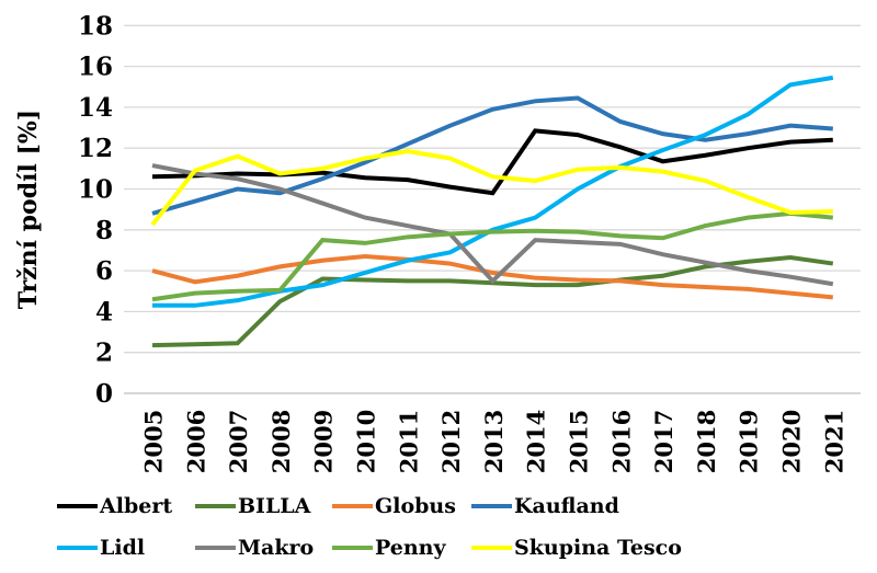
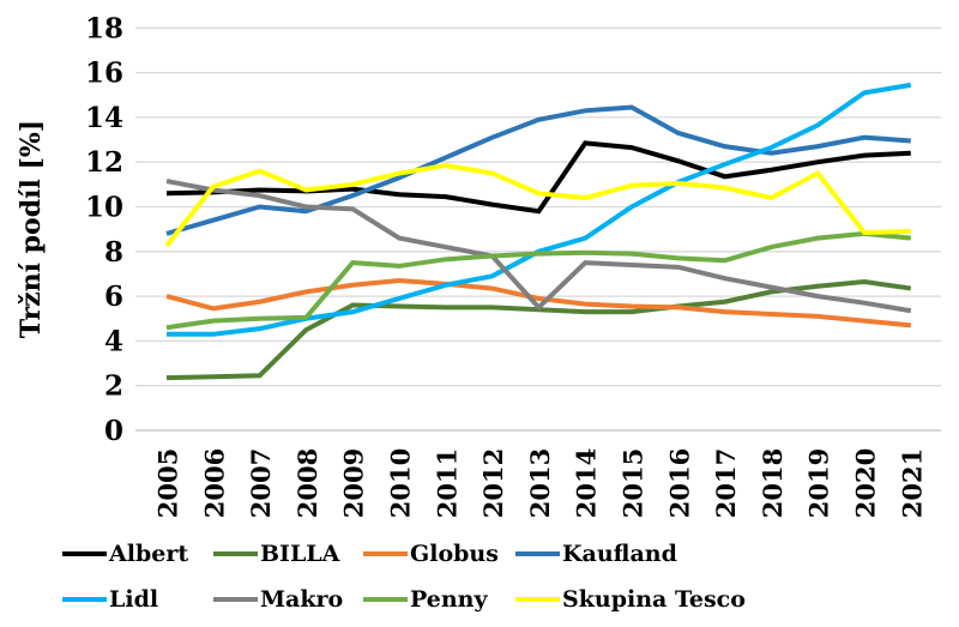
Makro/2009: 9.3 -> 9.9
Skupina Tesco/2019: 9.6 -> 11.5
